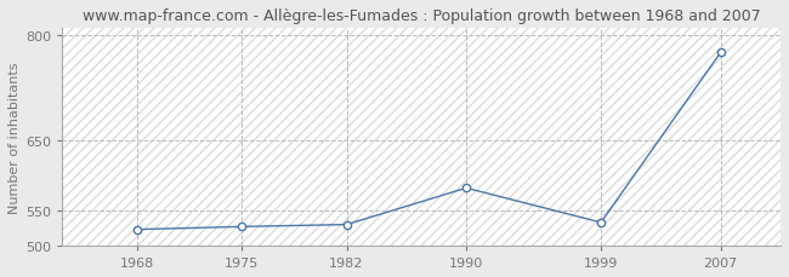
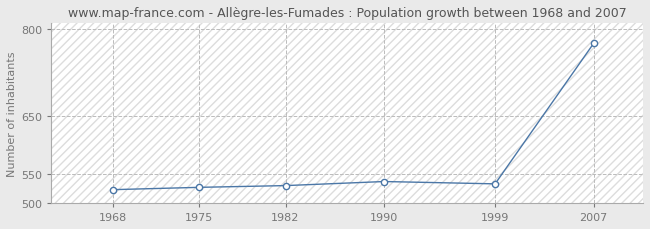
1990: 582 -> 537
